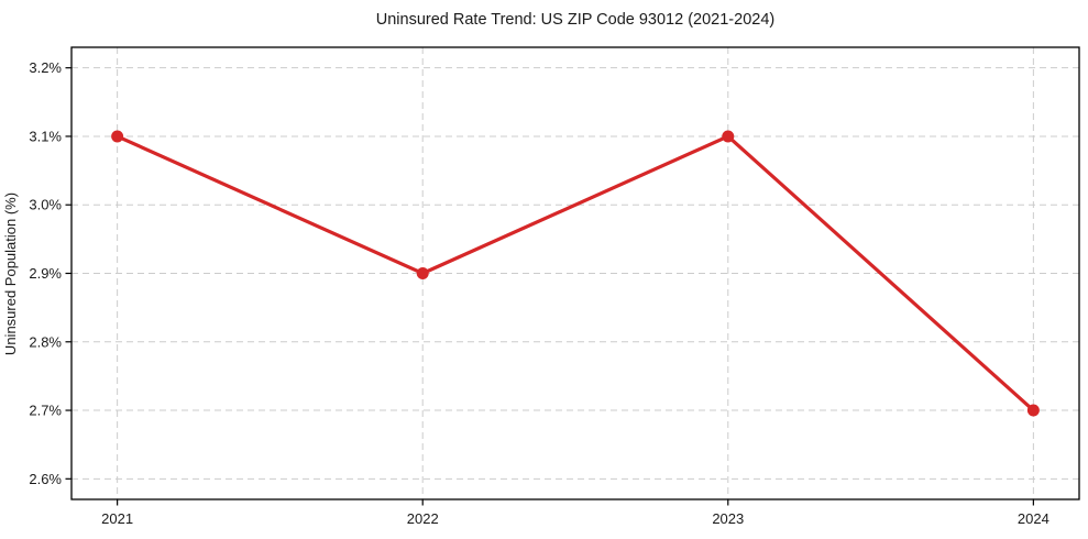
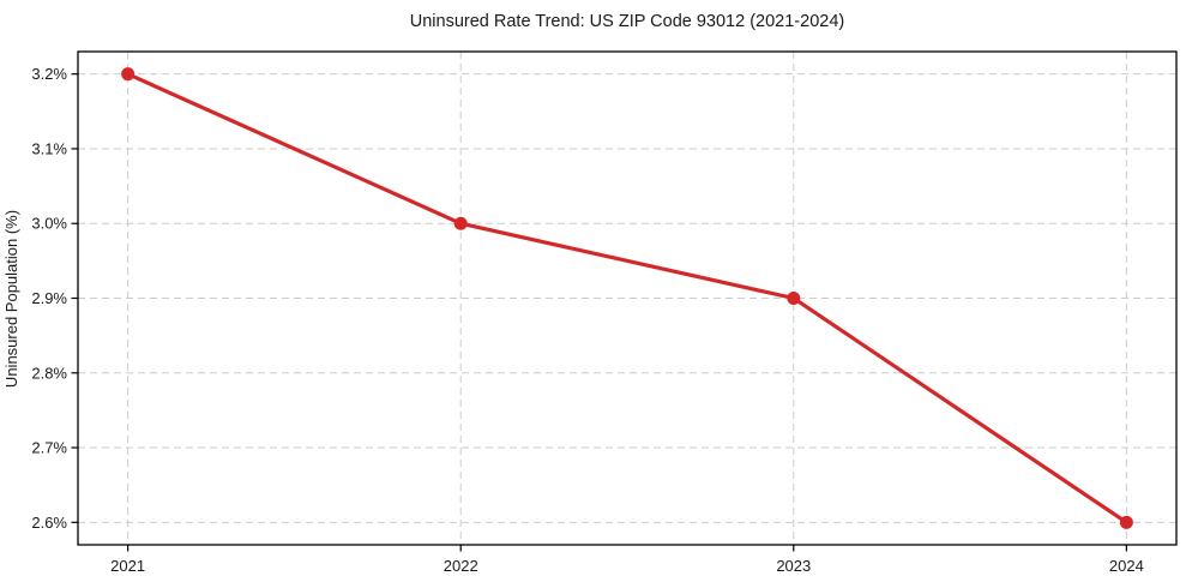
2021: 3.1% -> 3.2%
2022: 2.9% -> 3.0%
2023: 3.1% -> 2.9%
2024: 2.7% -> 2.6%
